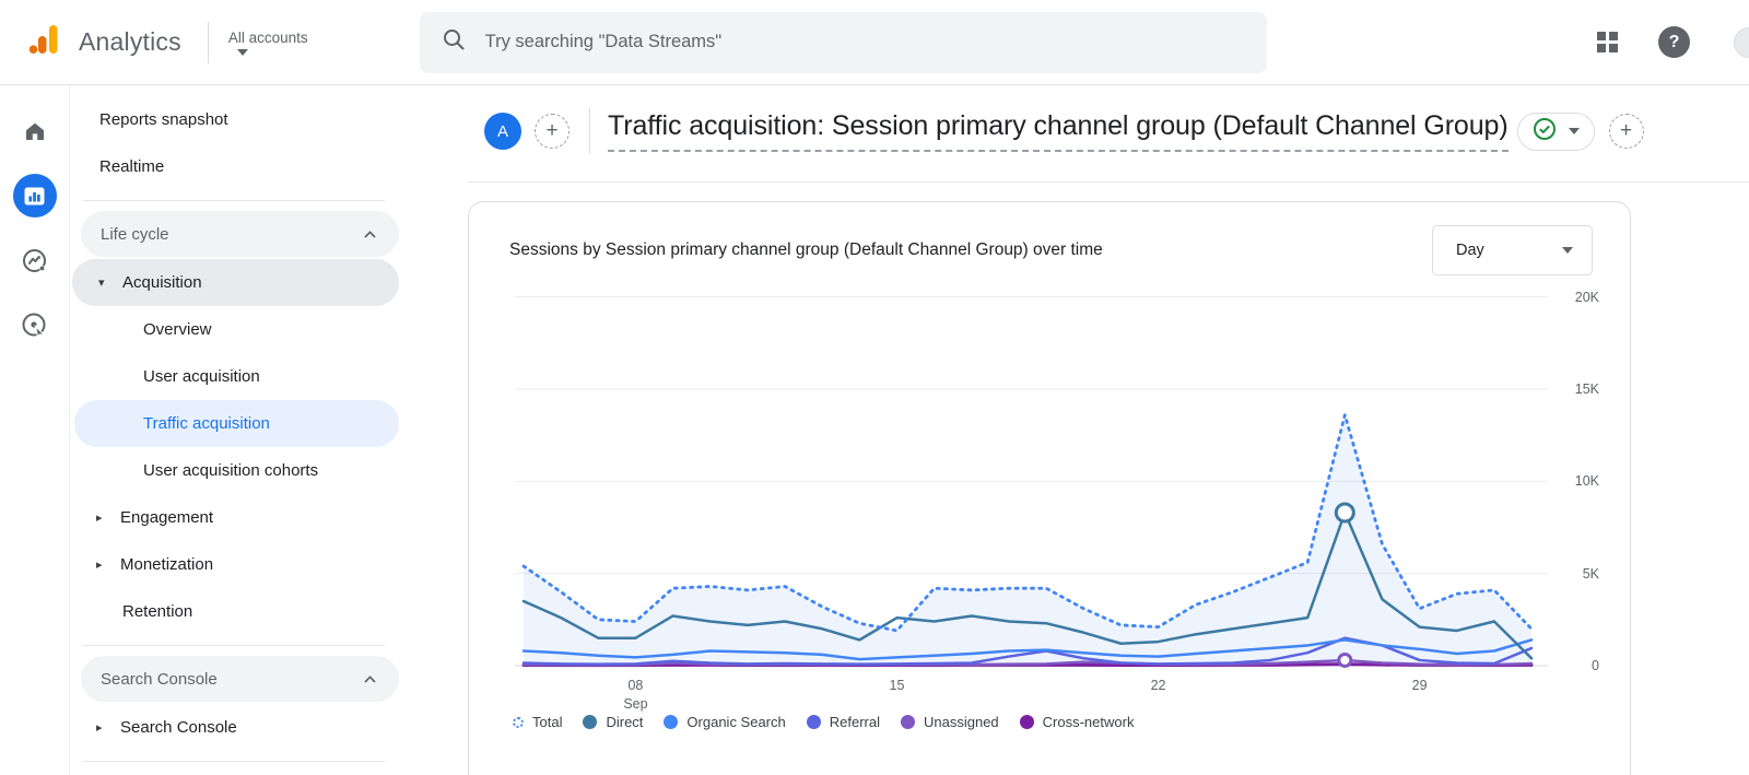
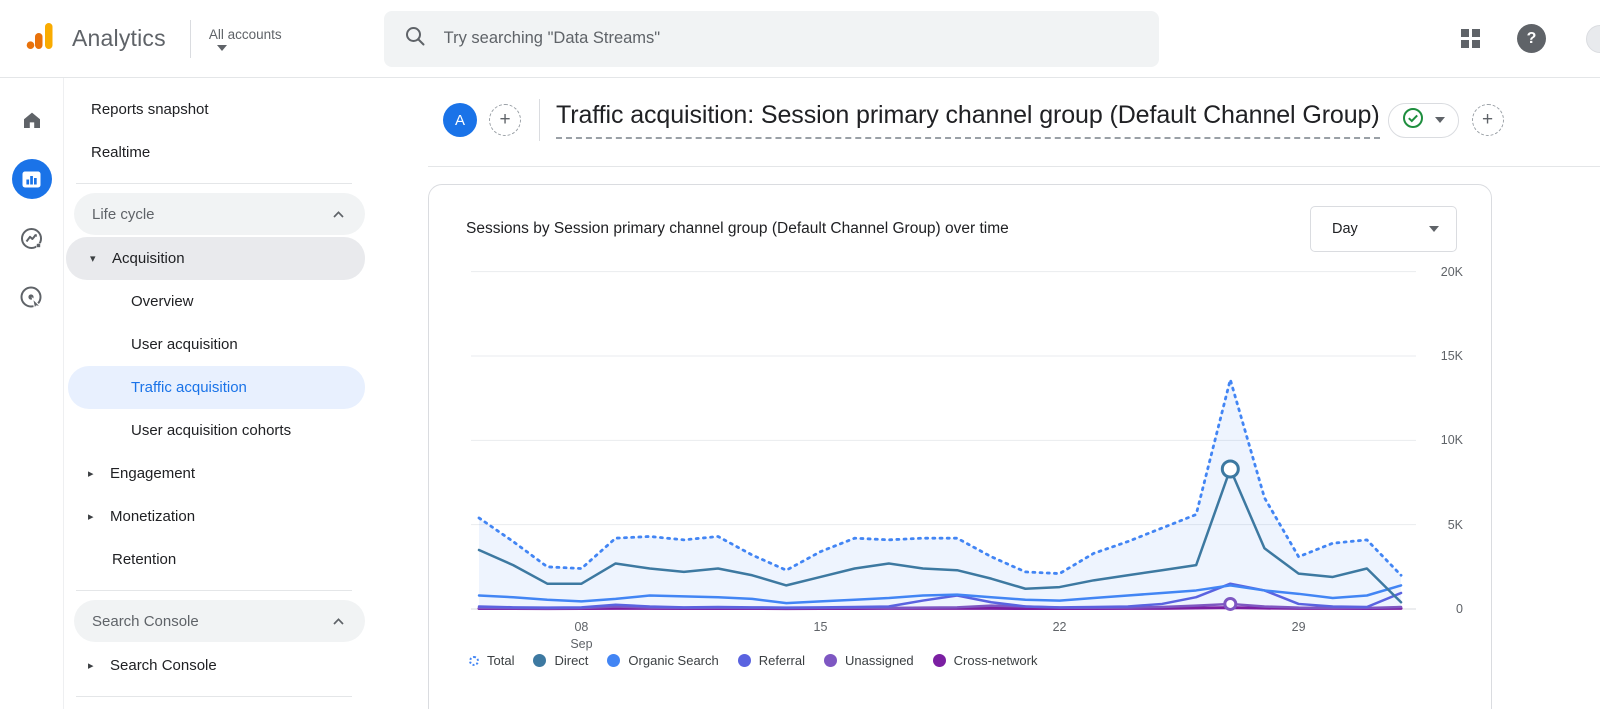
Total/Sep 15: 1.9K -> 3.4K
Direct/Sep 15: 2.6K -> 1.9K
